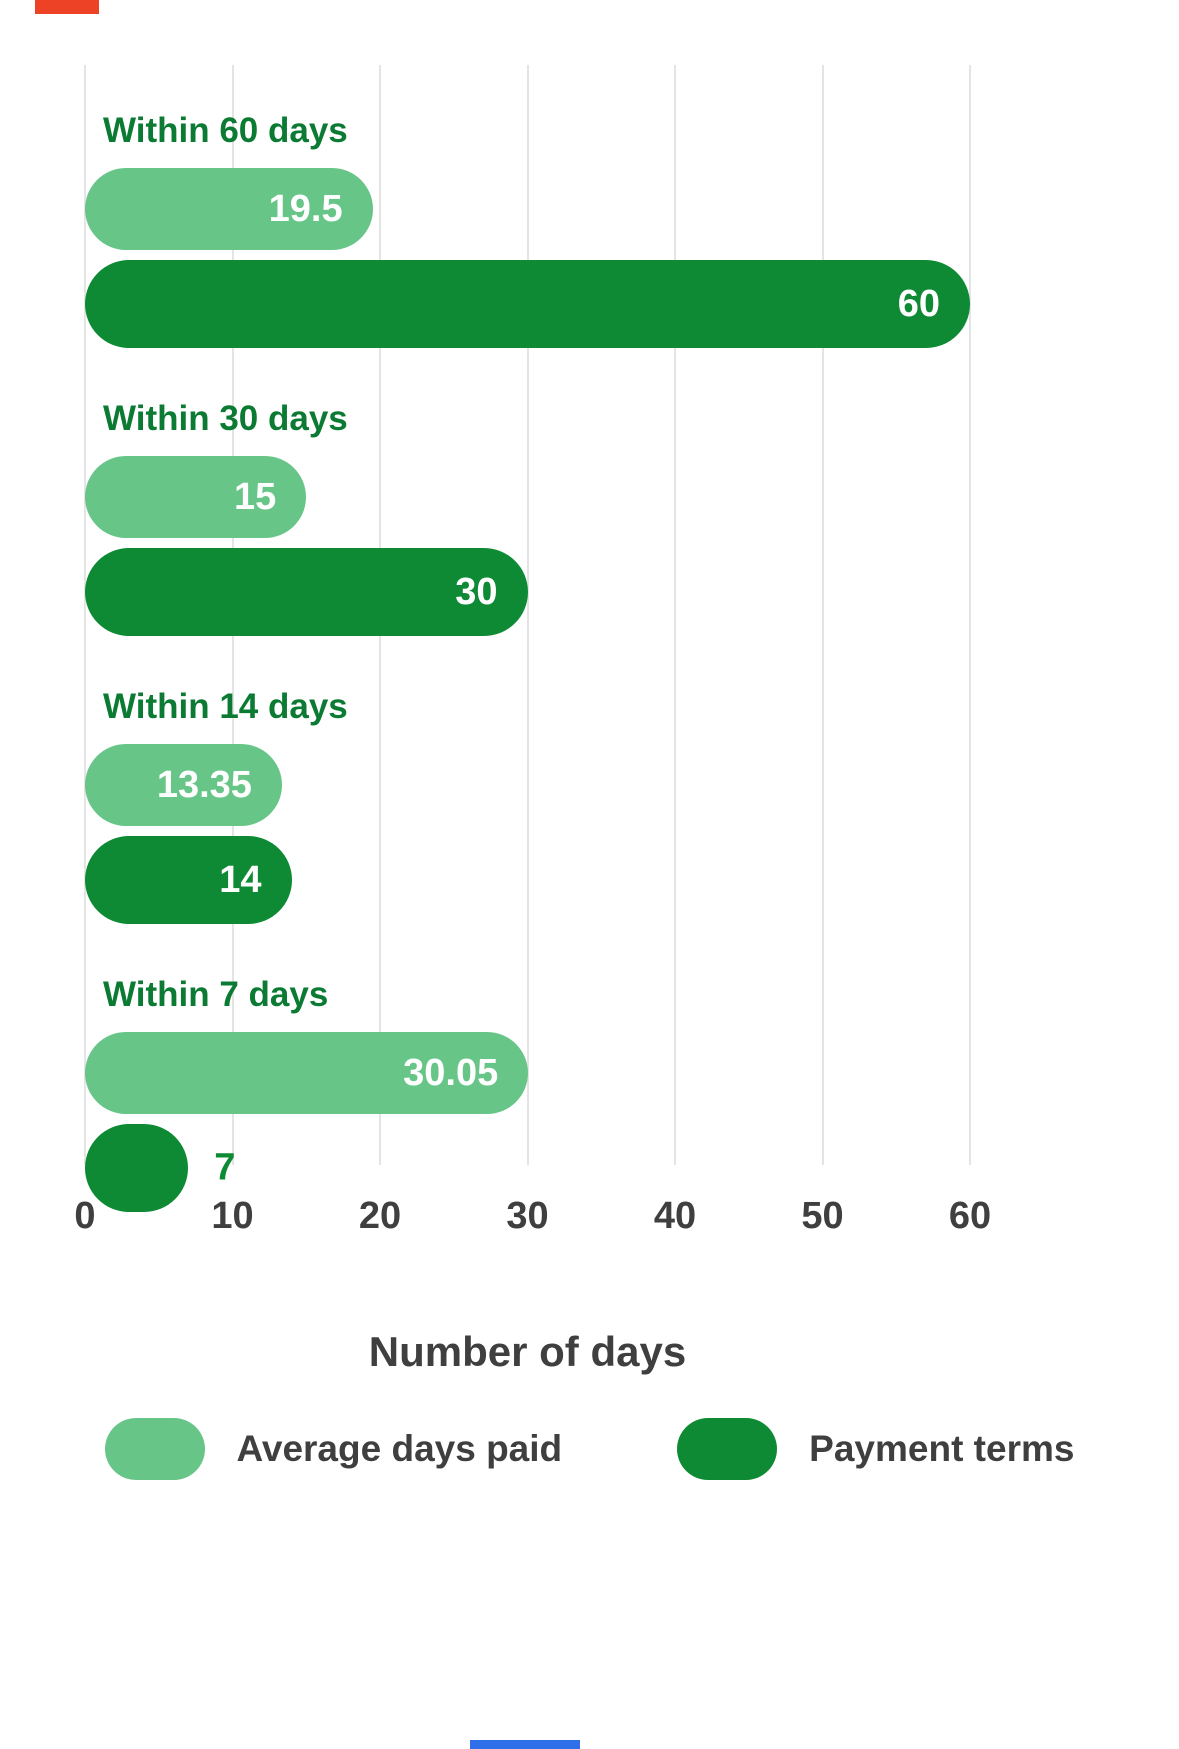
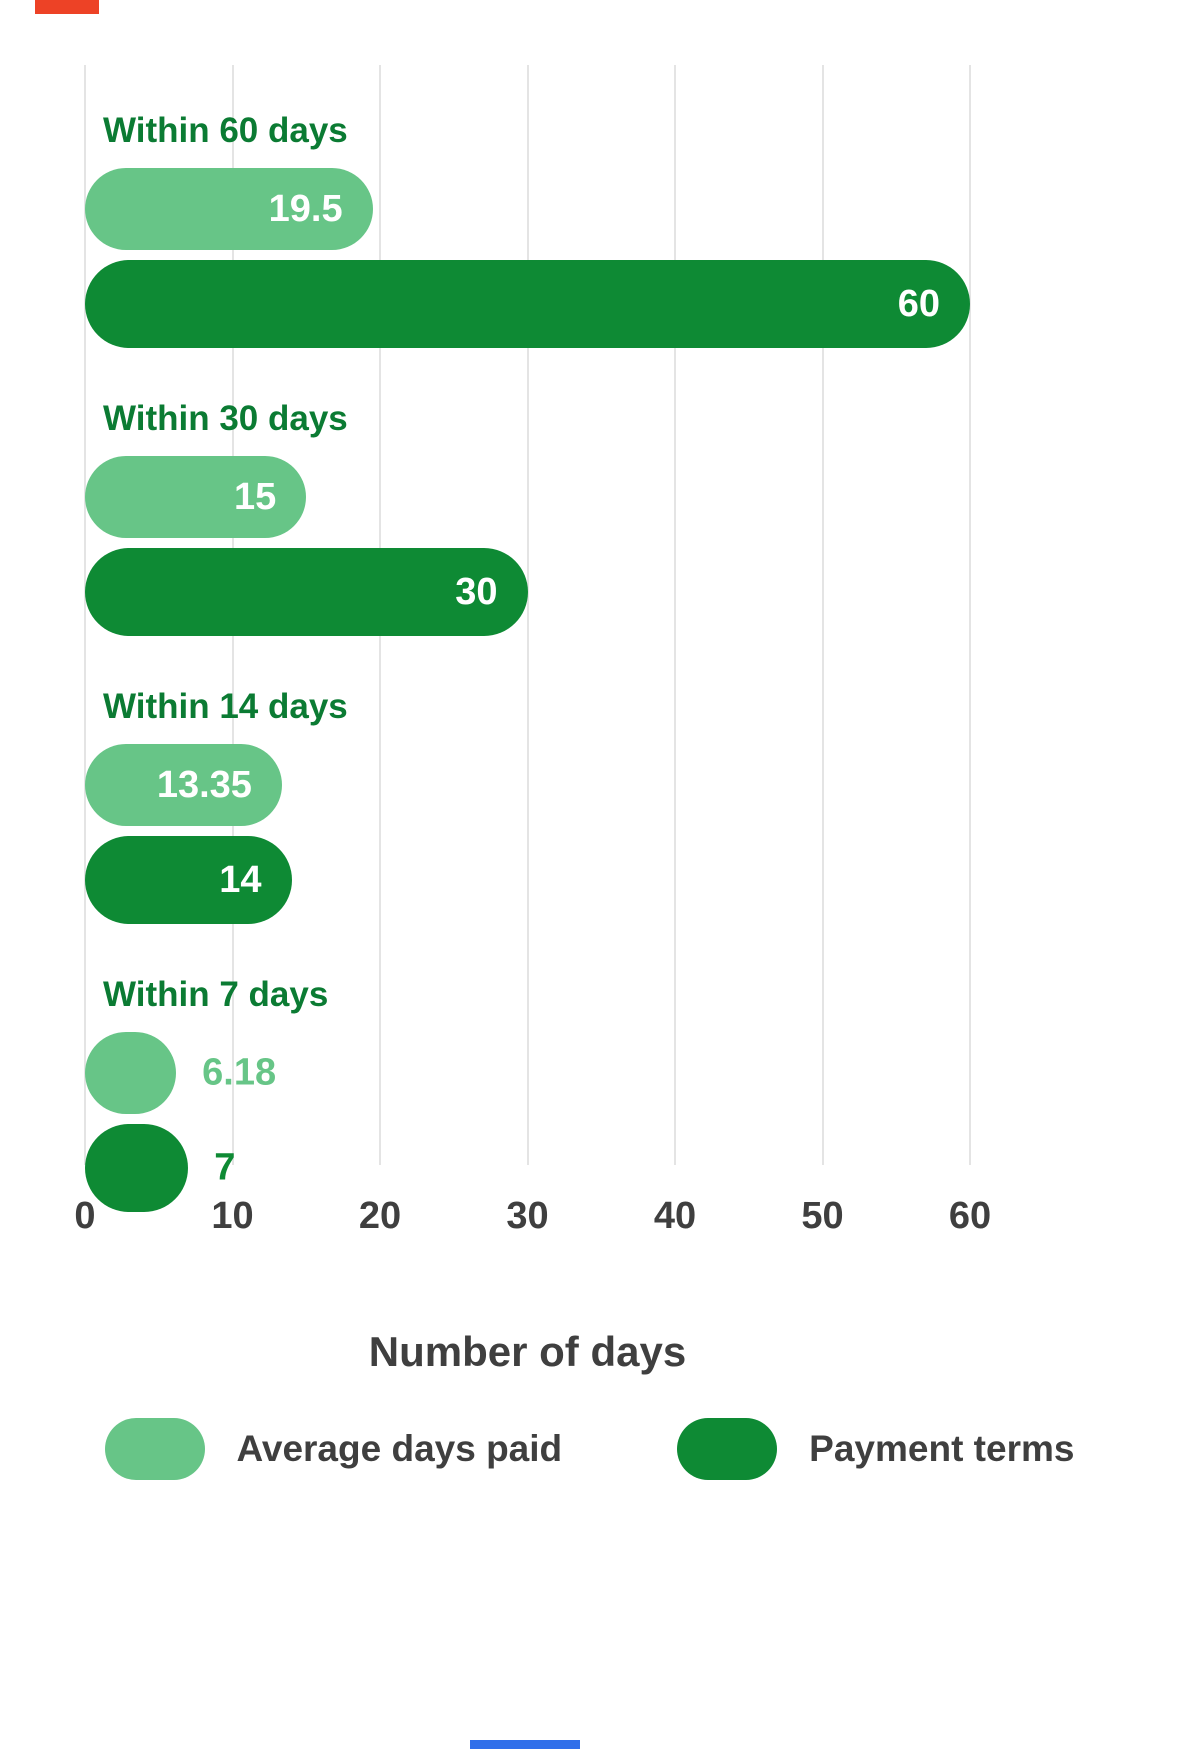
Average days paid/Within 7 days: 30.05 -> 6.18
